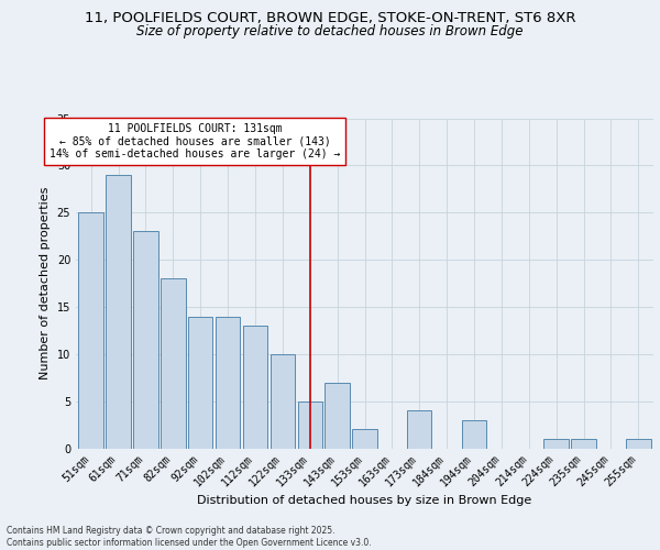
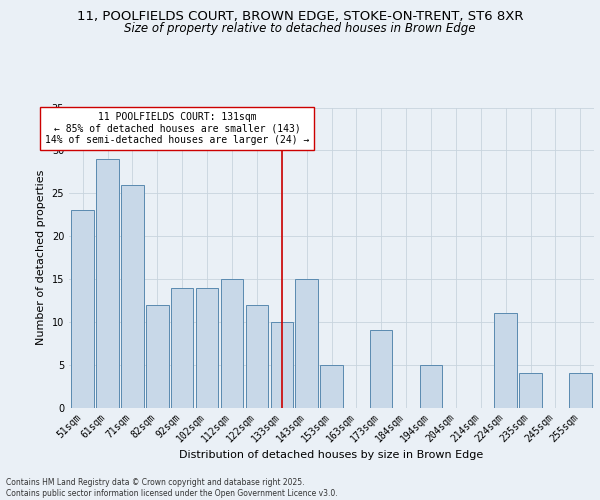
51sqm: 25 -> 23
71sqm: 23 -> 26
82sqm: 18 -> 12
112sqm: 13 -> 15
122sqm: 10 -> 12
133sqm: 5 -> 10
143sqm: 7 -> 15
153sqm: 2 -> 5
173sqm: 4 -> 9
194sqm: 3 -> 5
224sqm: 1 -> 11
235sqm: 1 -> 4
255sqm: 1 -> 4
